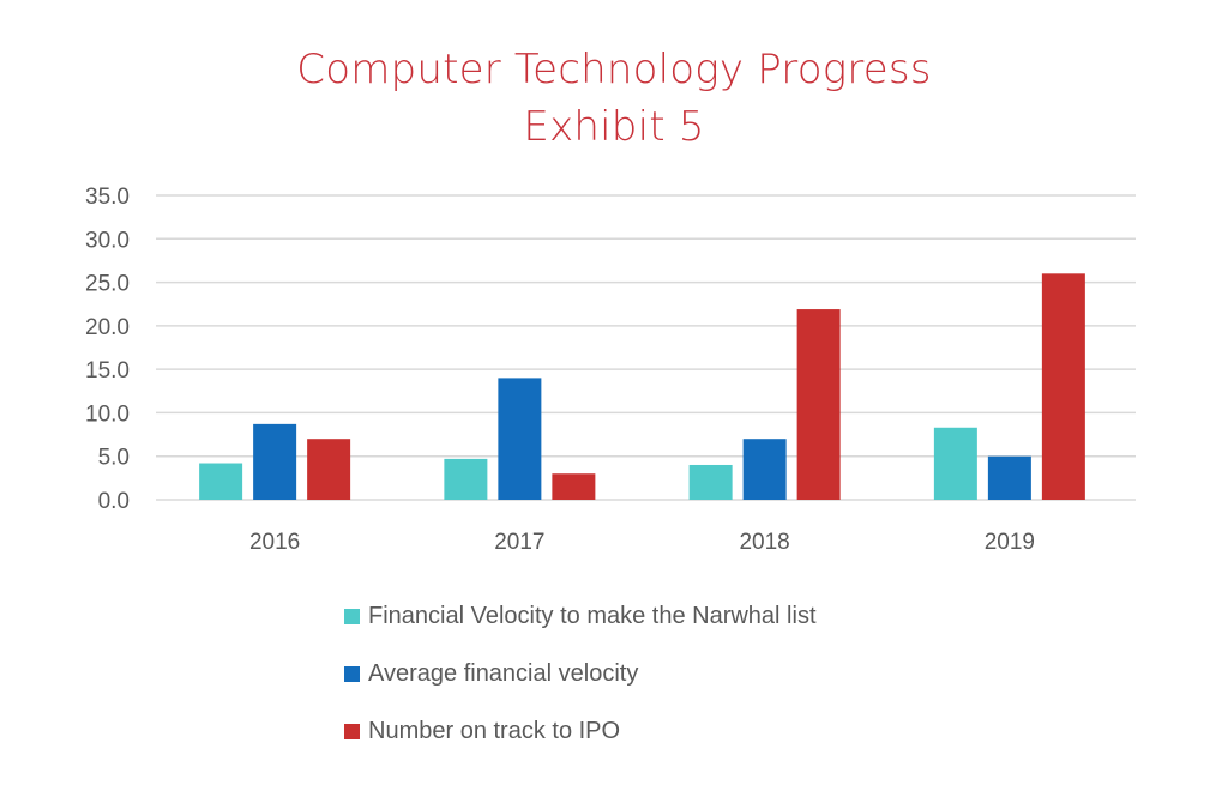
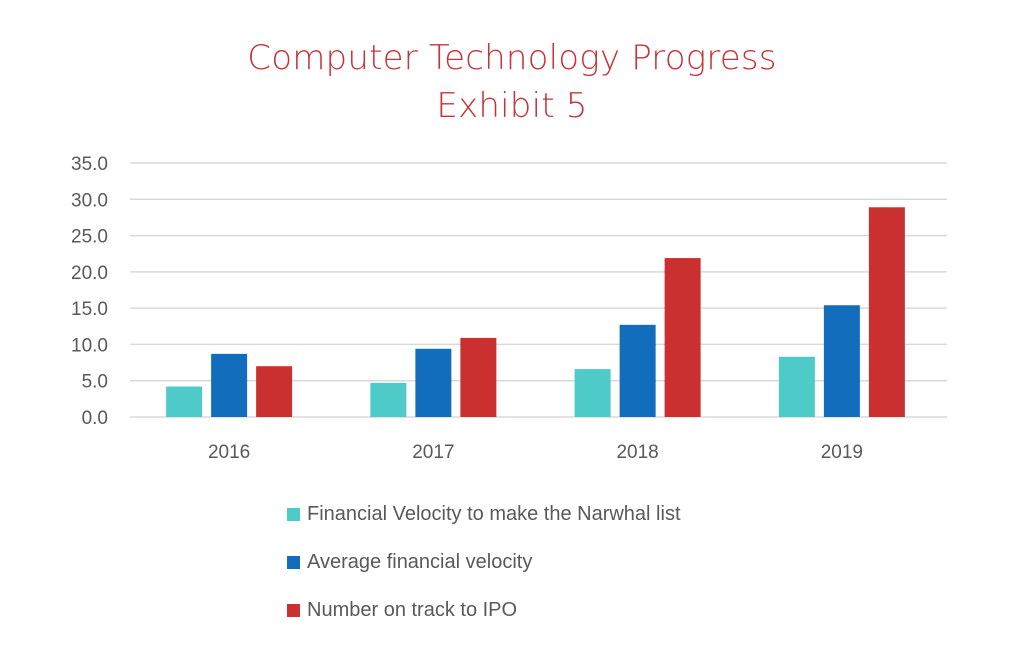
Average financial velocity/2017: 14 -> 9
Number on track to IPO/2017: 3 -> 11
Financial Velocity to make the Narwhal list/2018: 4 -> 7
Average financial velocity/2018: 7 -> 13
Average financial velocity/2019: 5 -> 15
Number on track to IPO/2019: 26 -> 29
